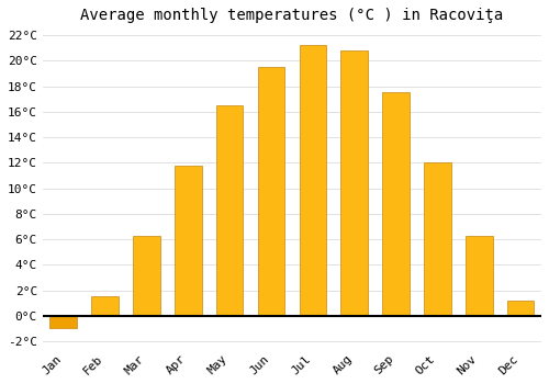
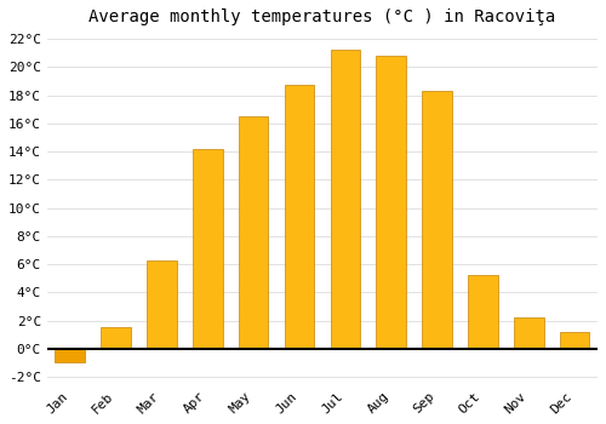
Apr: 11.8°C -> 14.2°C
Jun: 19.5°C -> 18.7°C
Sep: 17.5°C -> 18.3°C
Oct: 12.0°C -> 5.2°C
Nov: 6.3°C -> 2.2°C
